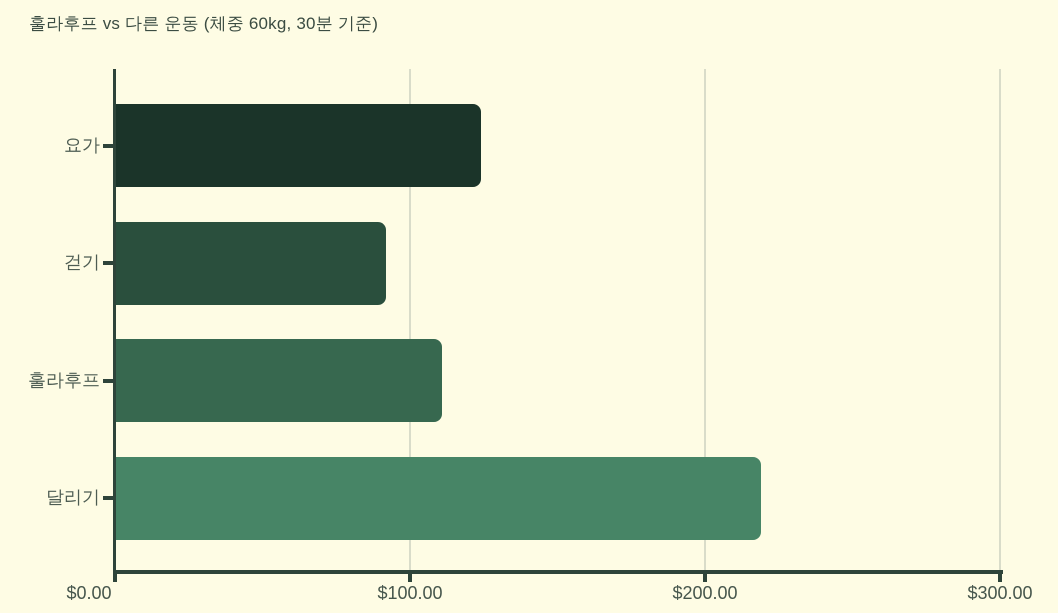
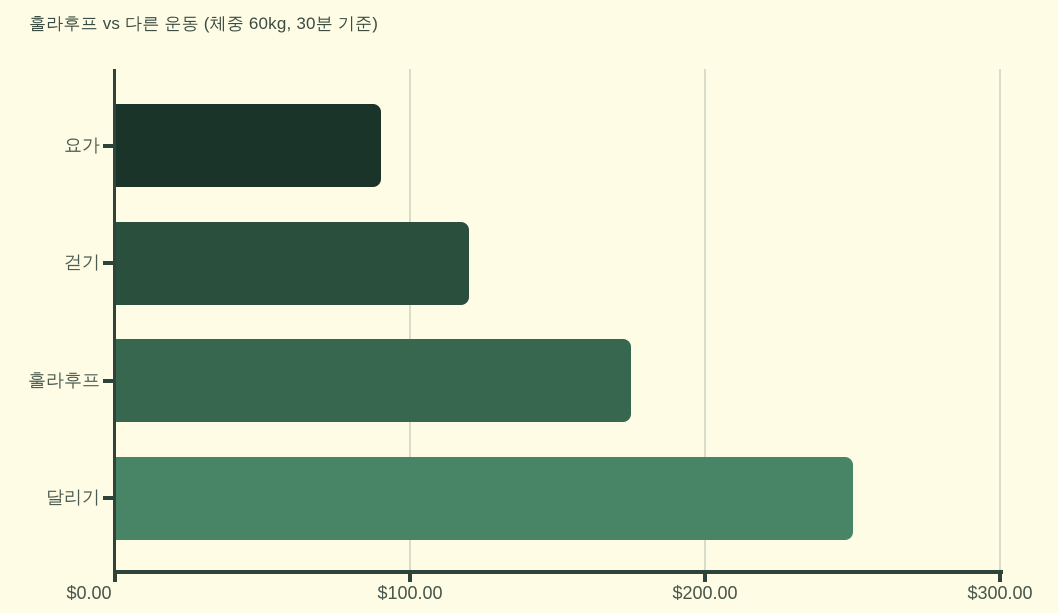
요가: $124 -> $90
걷기: $92 -> $120
훌라후프: $111 -> $175
달리기: $219 -> $250
